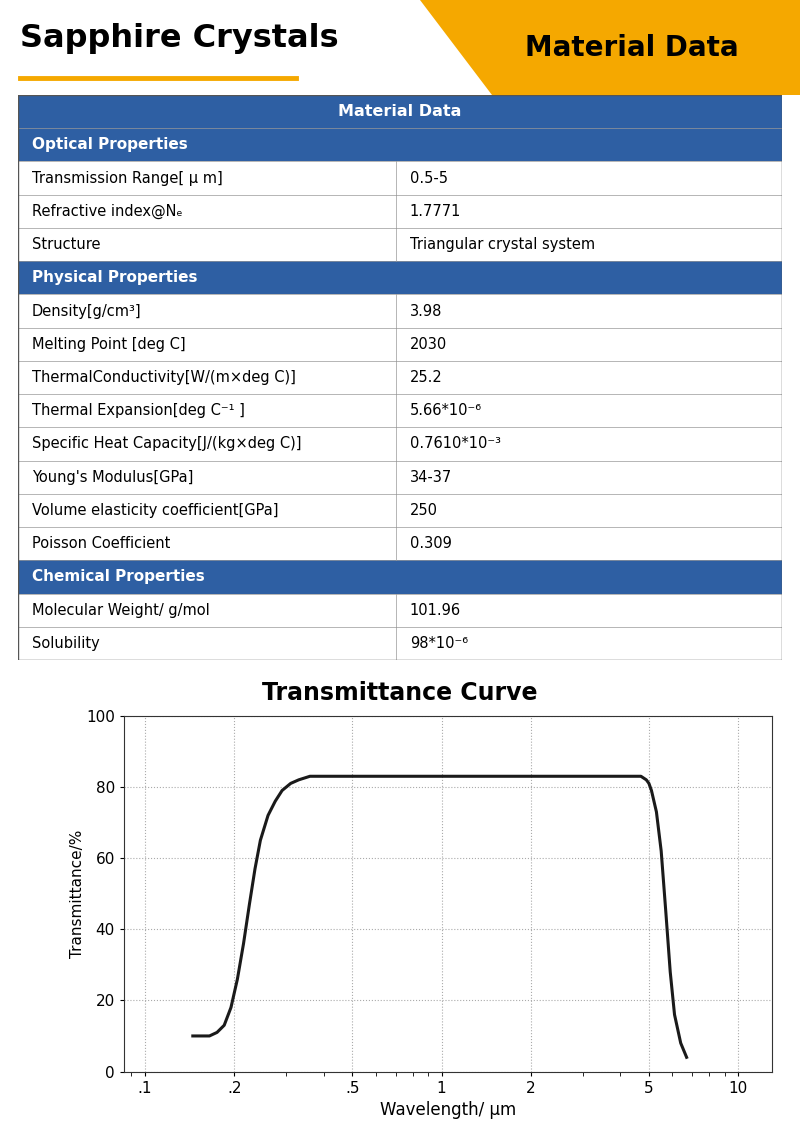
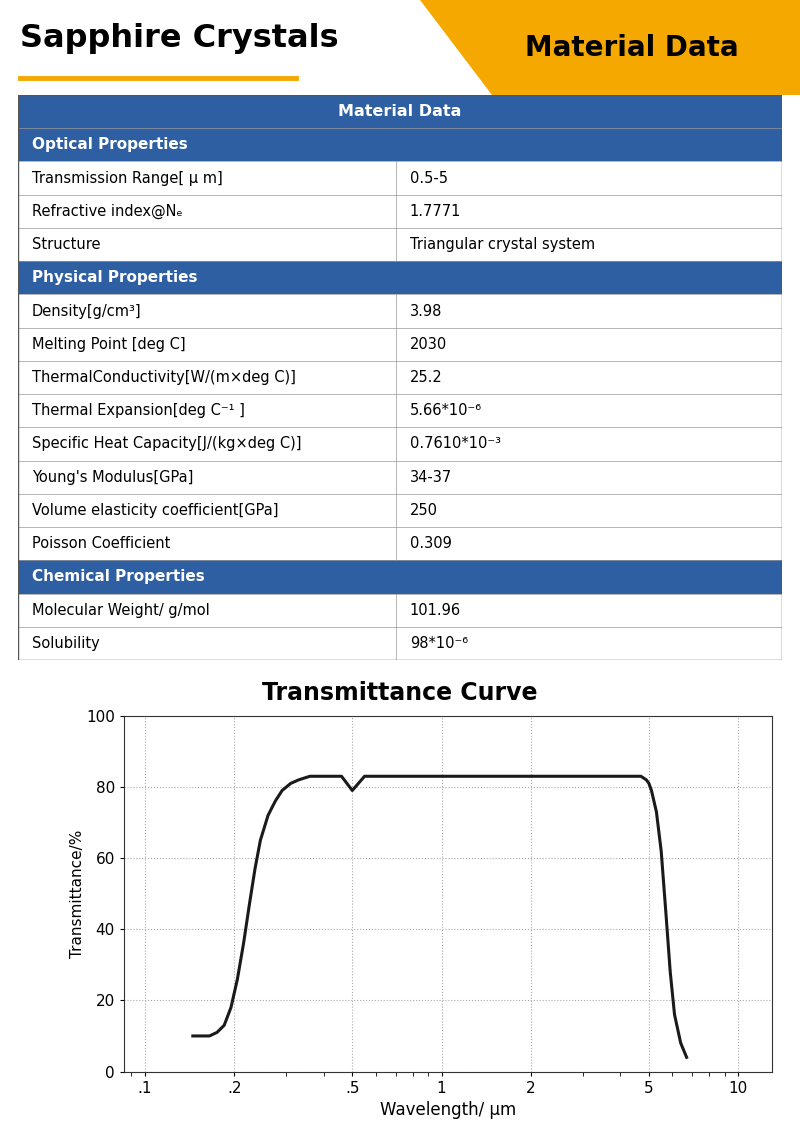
.5: 83 -> 79
